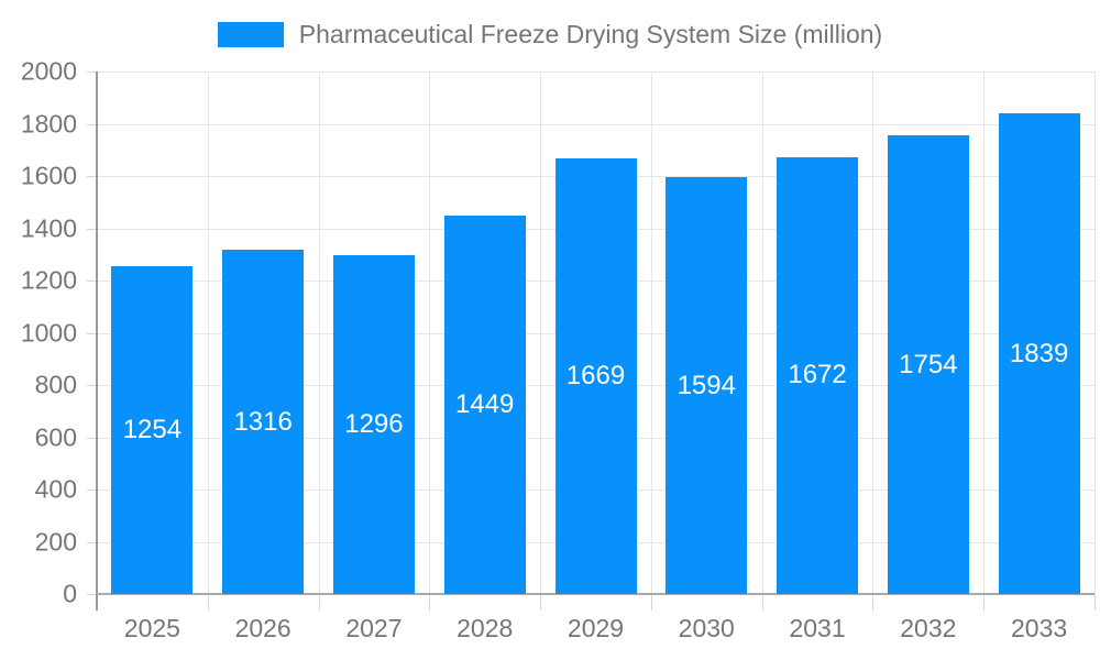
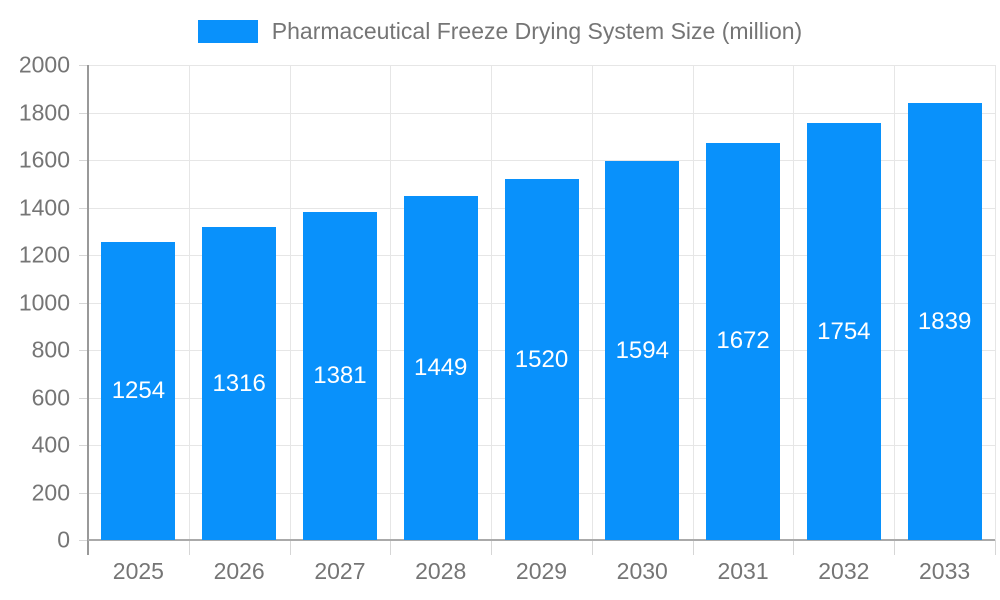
2027: 1296 -> 1381
2029: 1669 -> 1520
